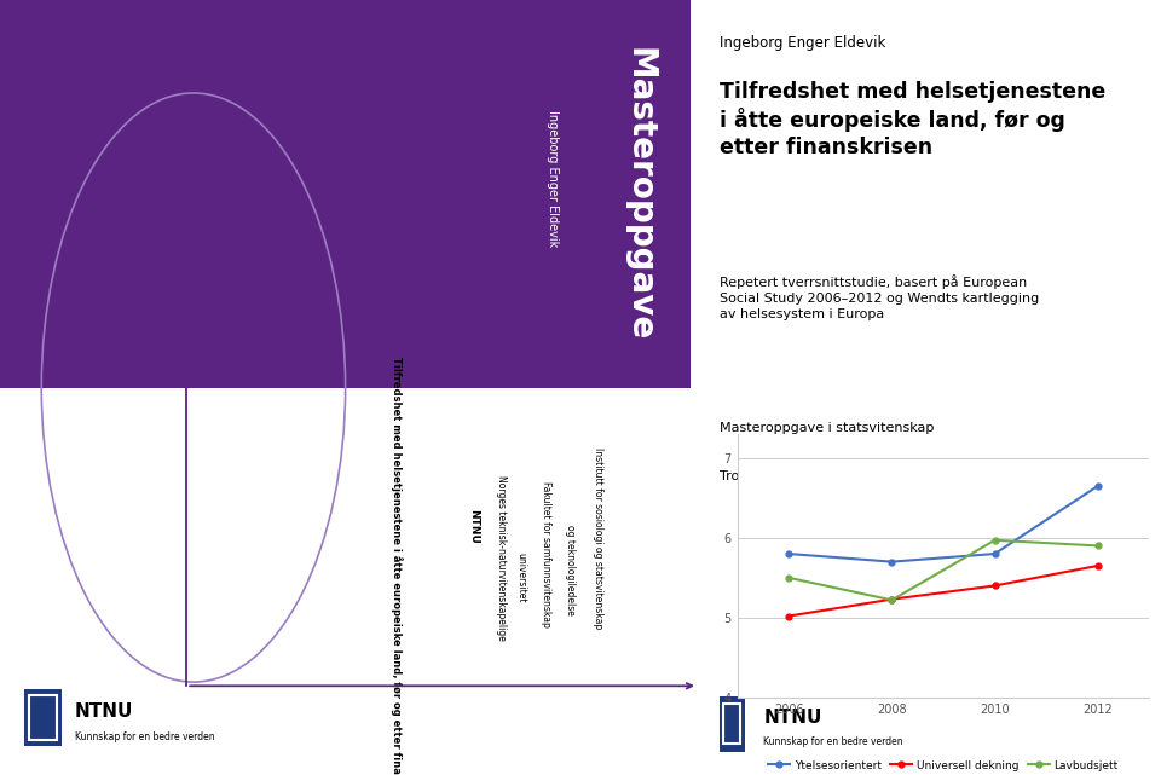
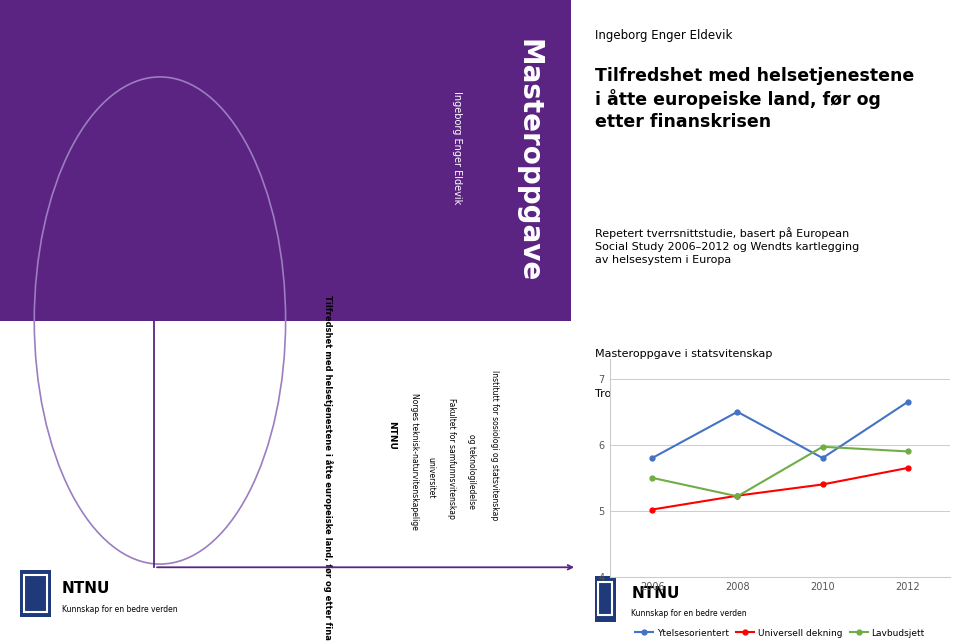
Ytelsesorientert/2008: 5.70 -> 6.50
